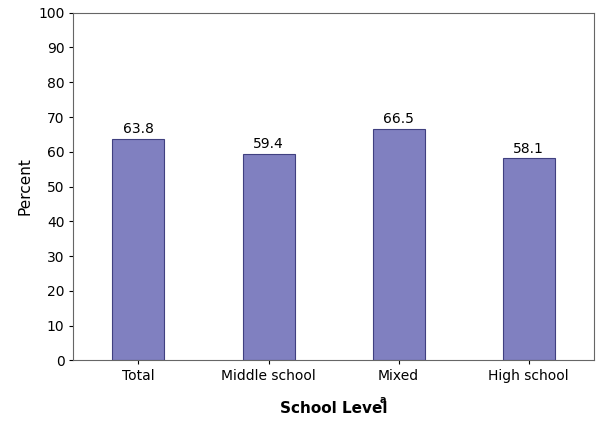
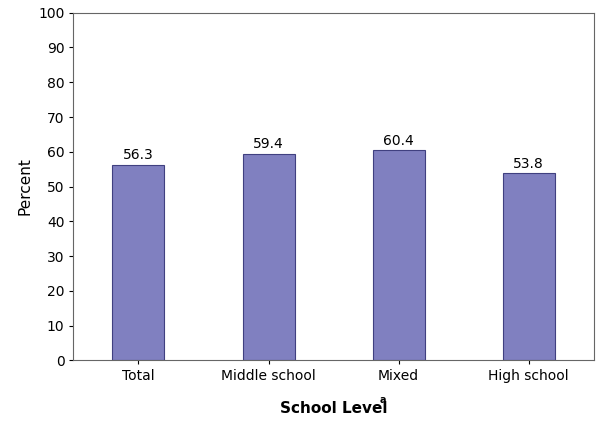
Total: 63.8 -> 56.3
Mixed: 66.5 -> 60.4
High school: 58.1 -> 53.8
